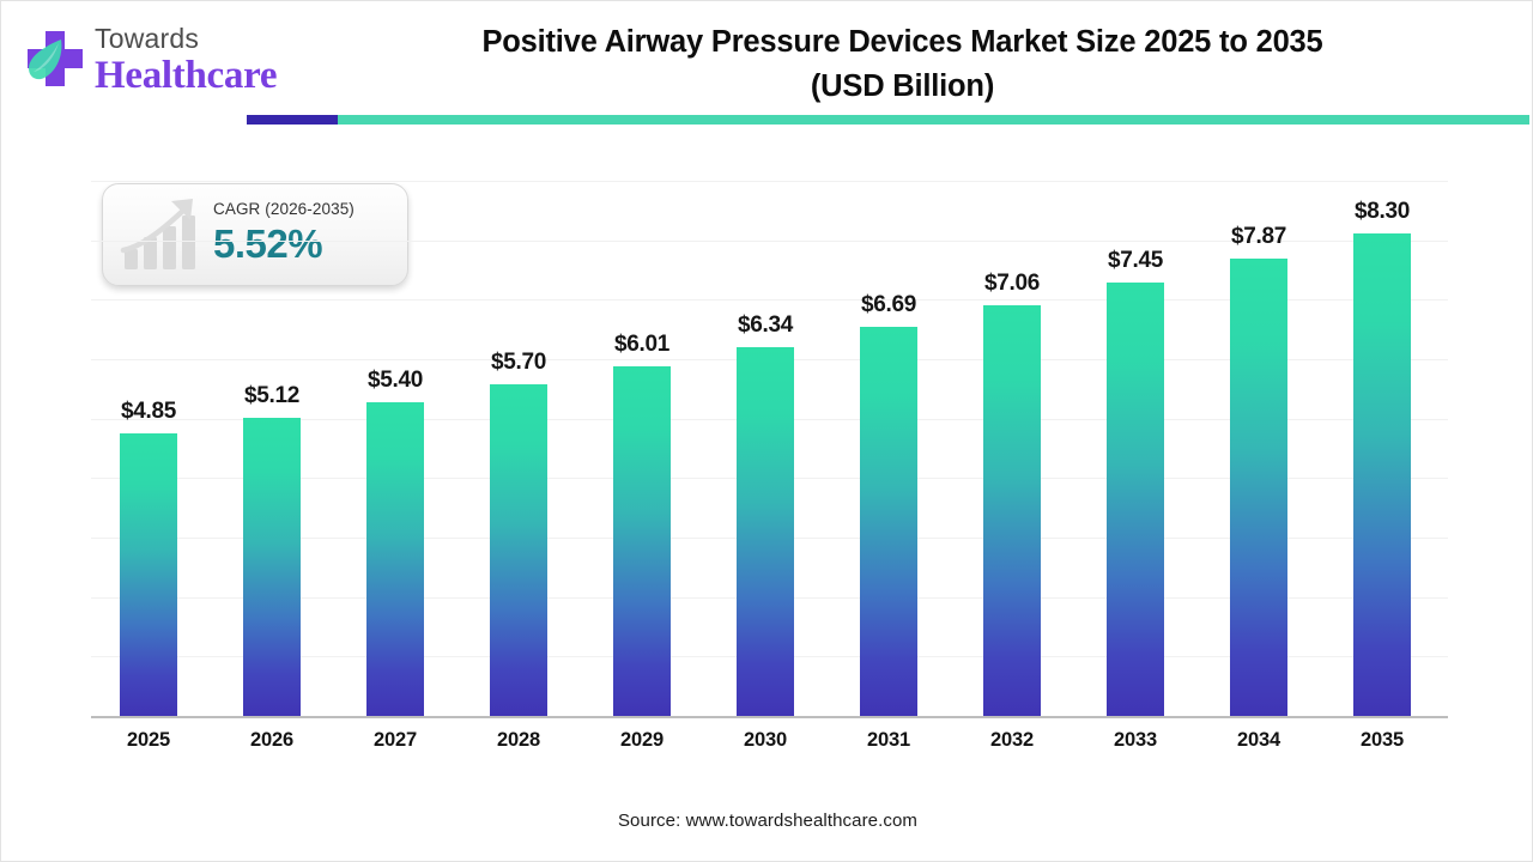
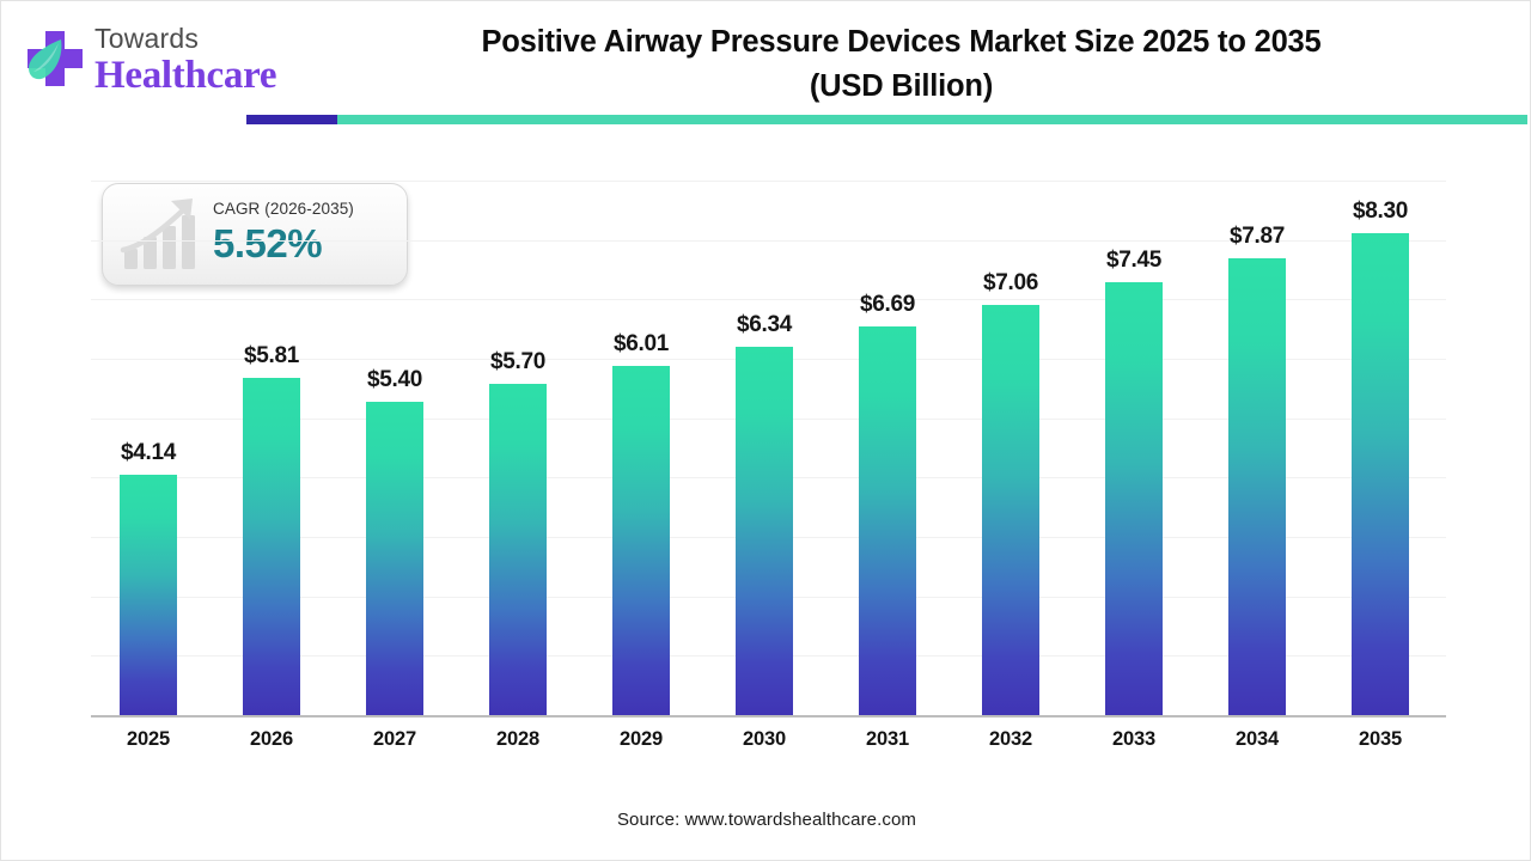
2025: $4.85 -> $4.14
2026: $5.12 -> $5.81
